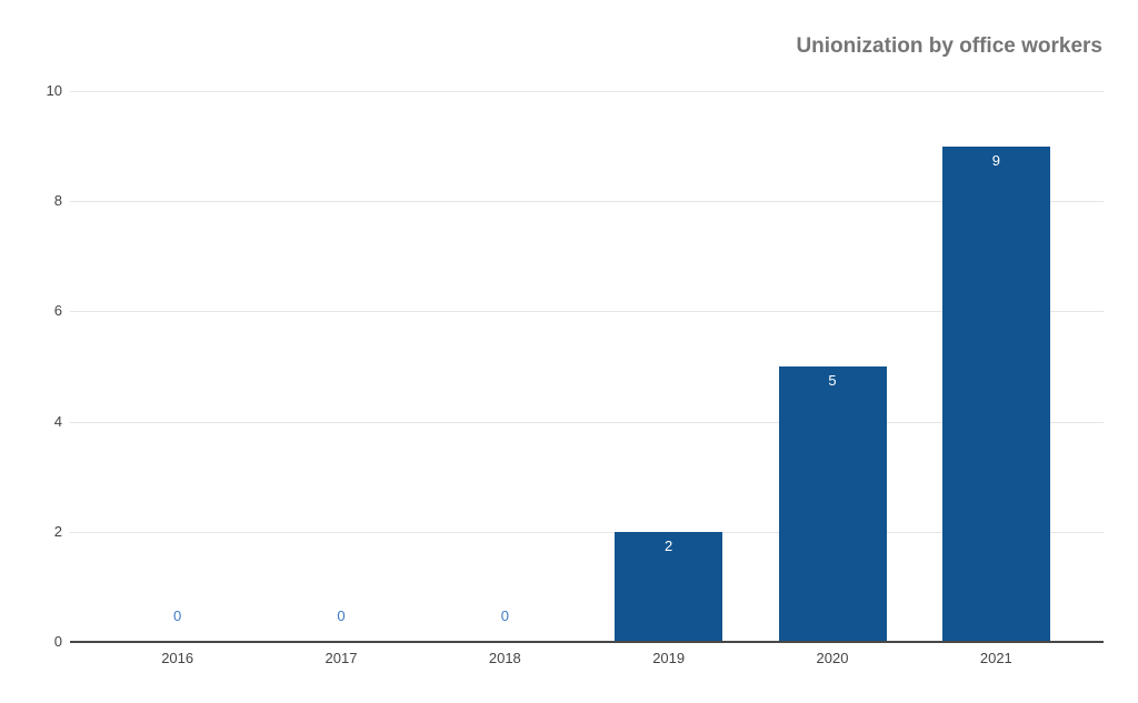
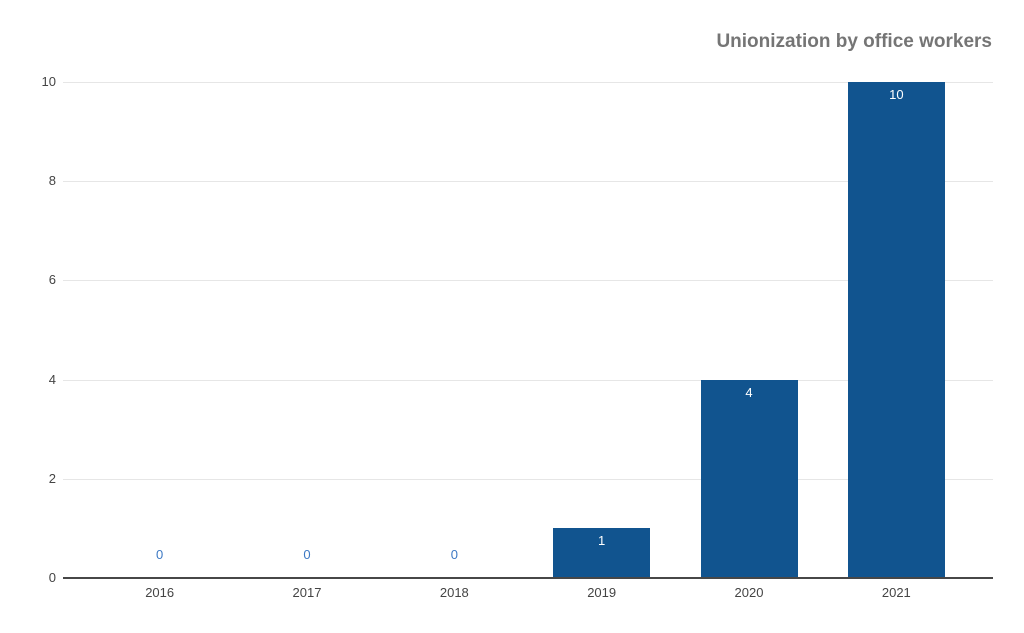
2019: 2 -> 1
2020: 5 -> 4
2021: 9 -> 10
